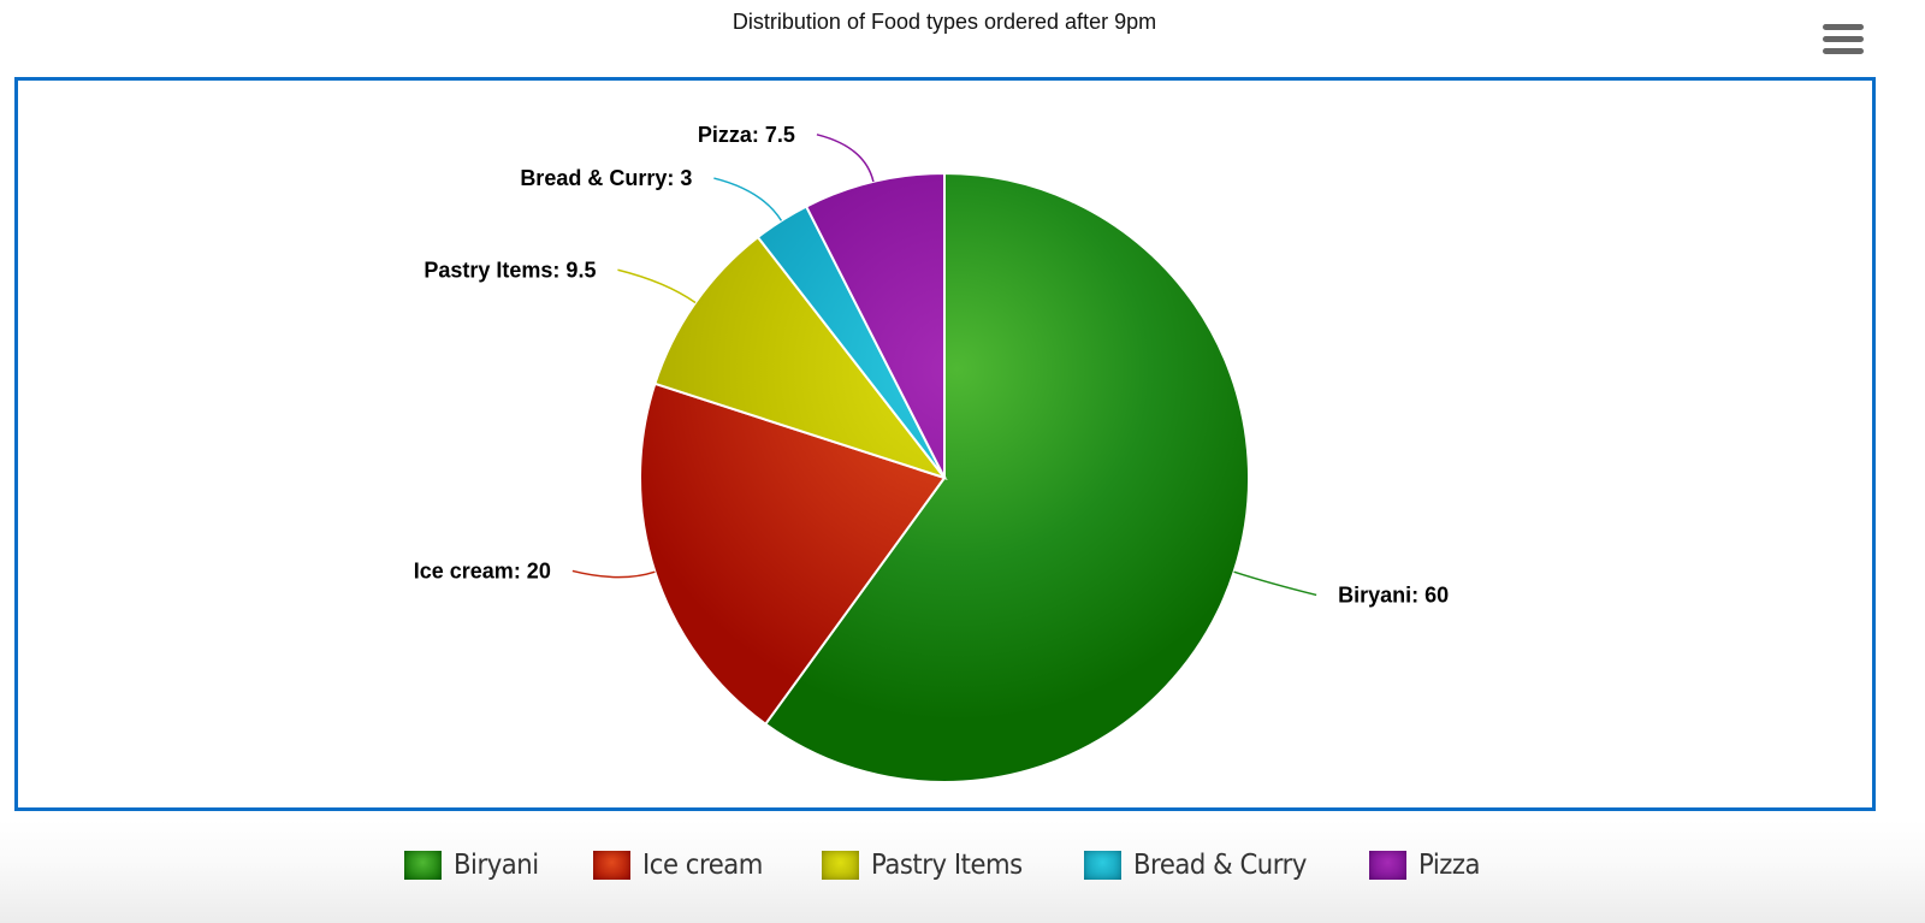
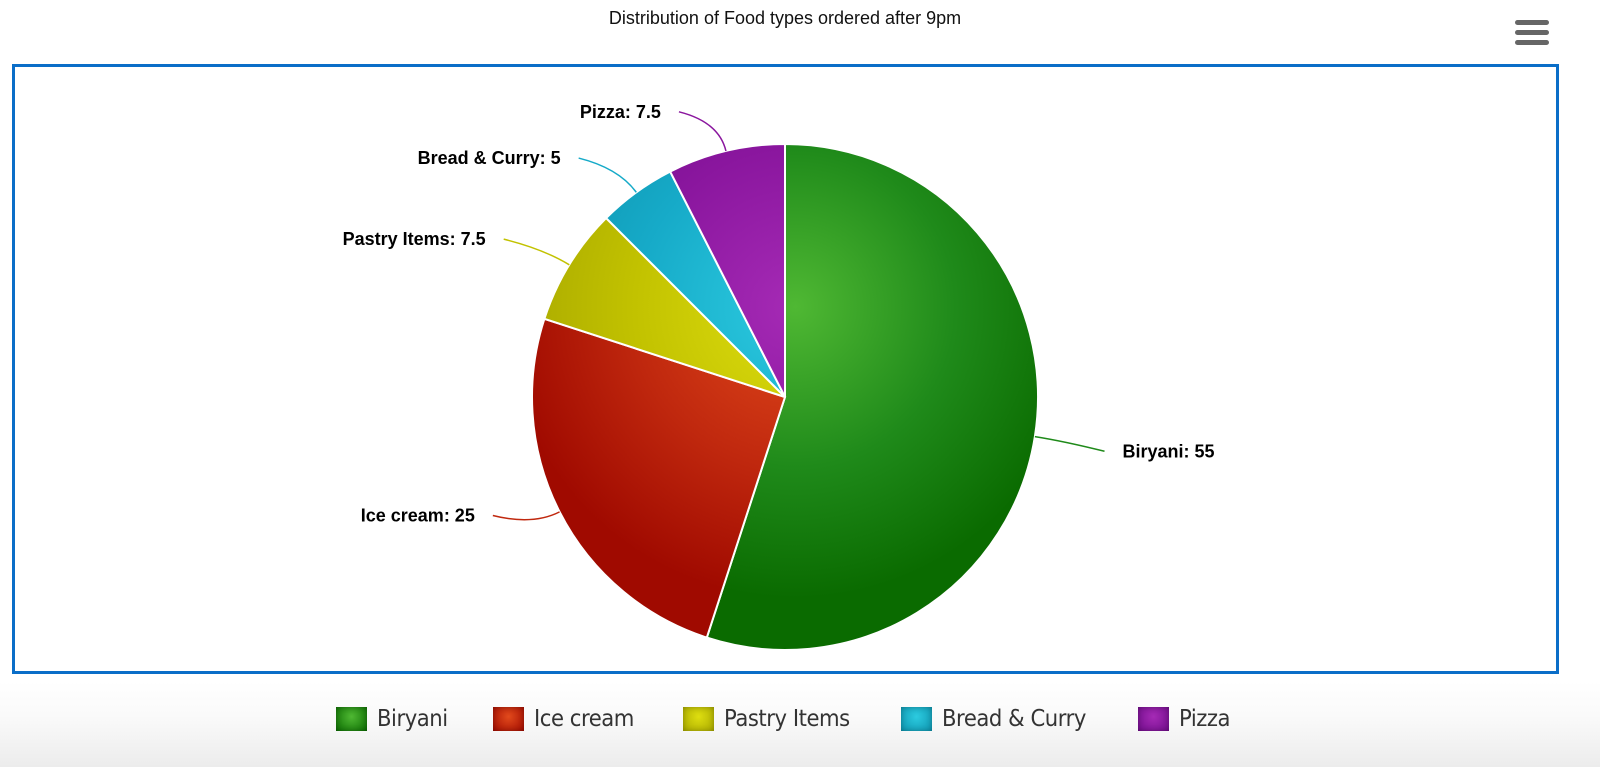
Biryani: 60 -> 55
Ice cream: 20 -> 25
Pastry Items: 9.5 -> 7.5
Bread & Curry: 3 -> 5
